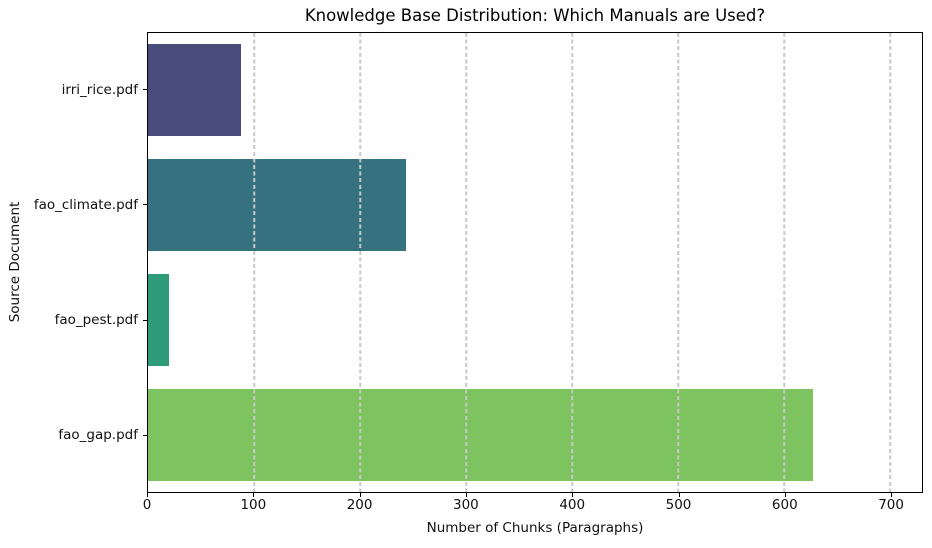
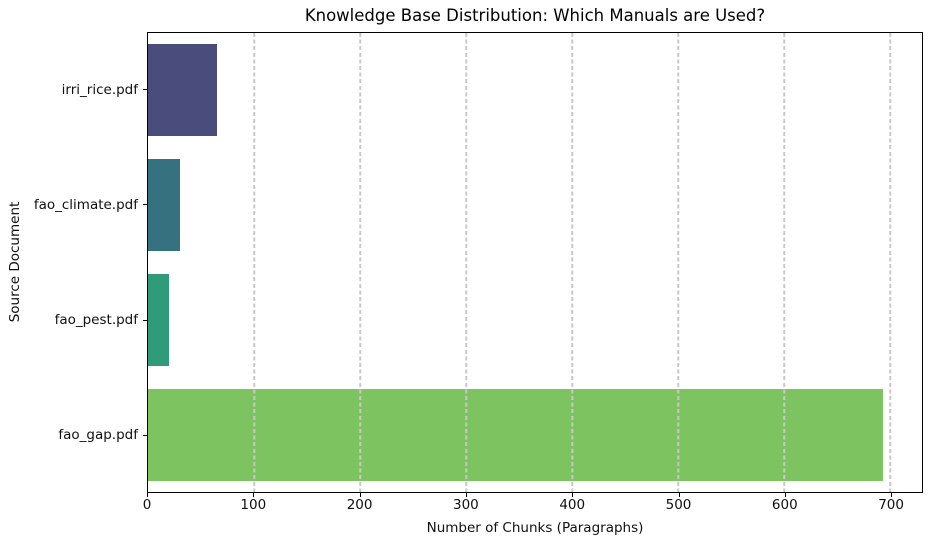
irri_rice.pdf: 88 -> 65
fao_climate.pdf: 243 -> 30
fao_gap.pdf: 627 -> 693
